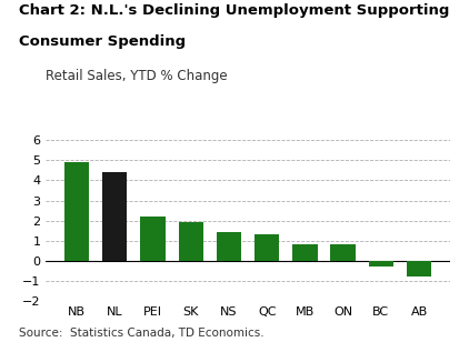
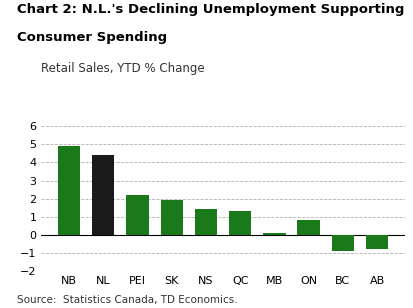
MB: 0.8 -> 0.1
BC: -0.3 -> -0.9
